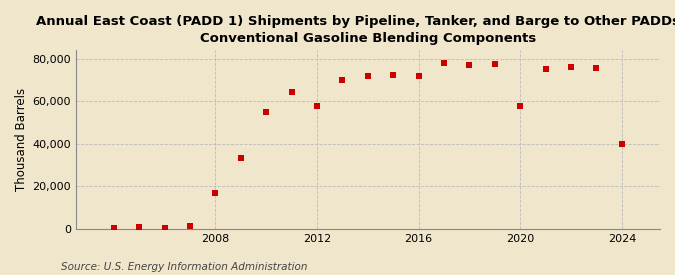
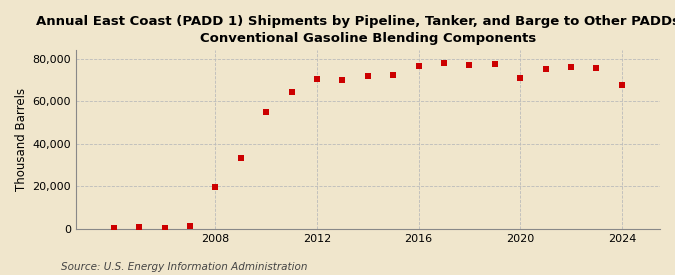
2008: 17,000 -> 19,800
2012: 58,000 -> 70,500
2016: 72,000 -> 76,500
2020: 58,000 -> 71,000
2024: 40,000 -> 67,500
